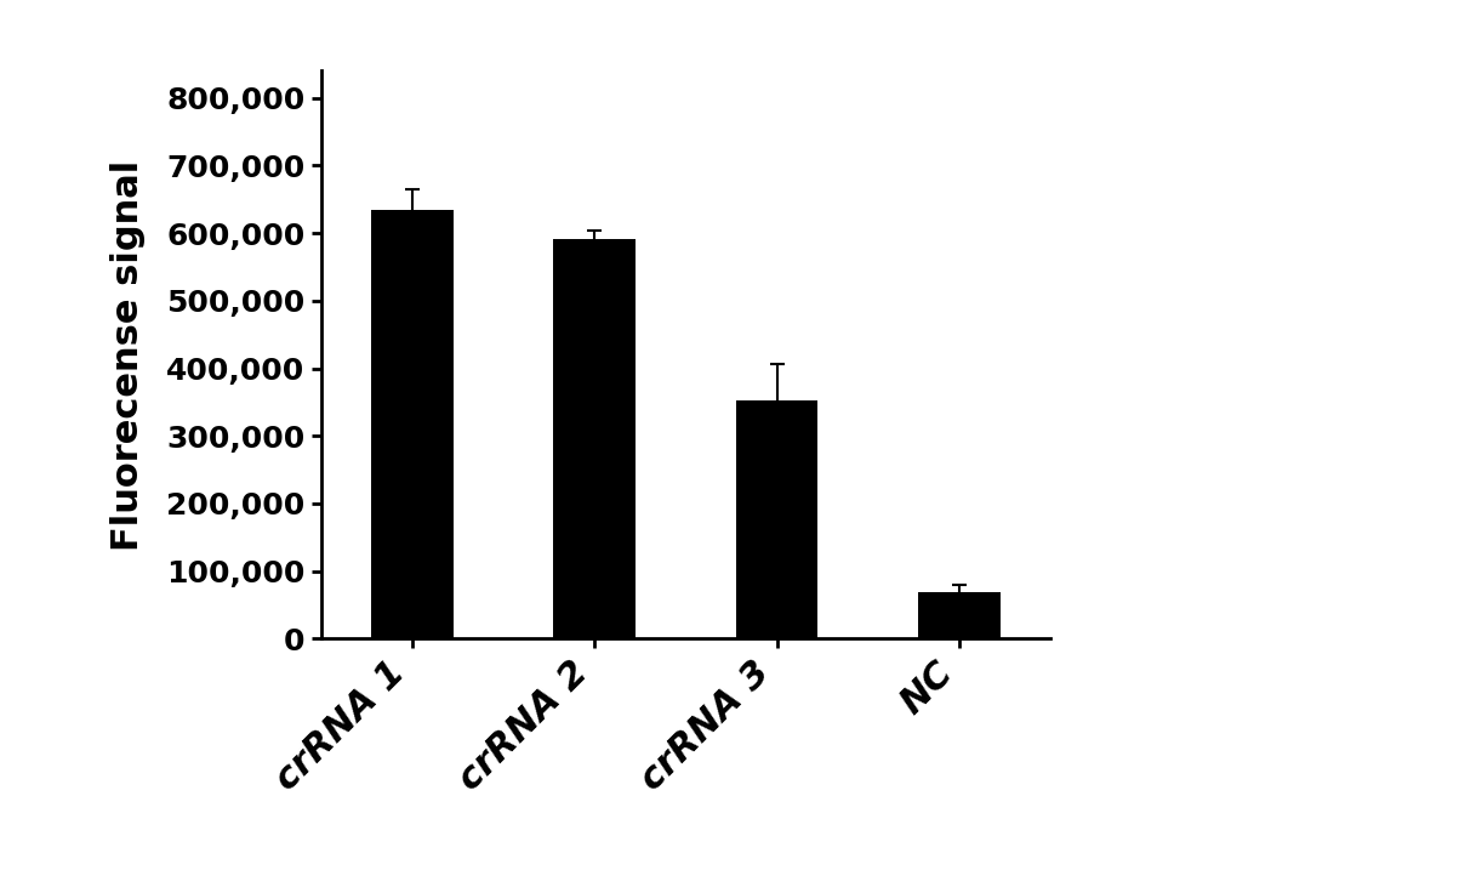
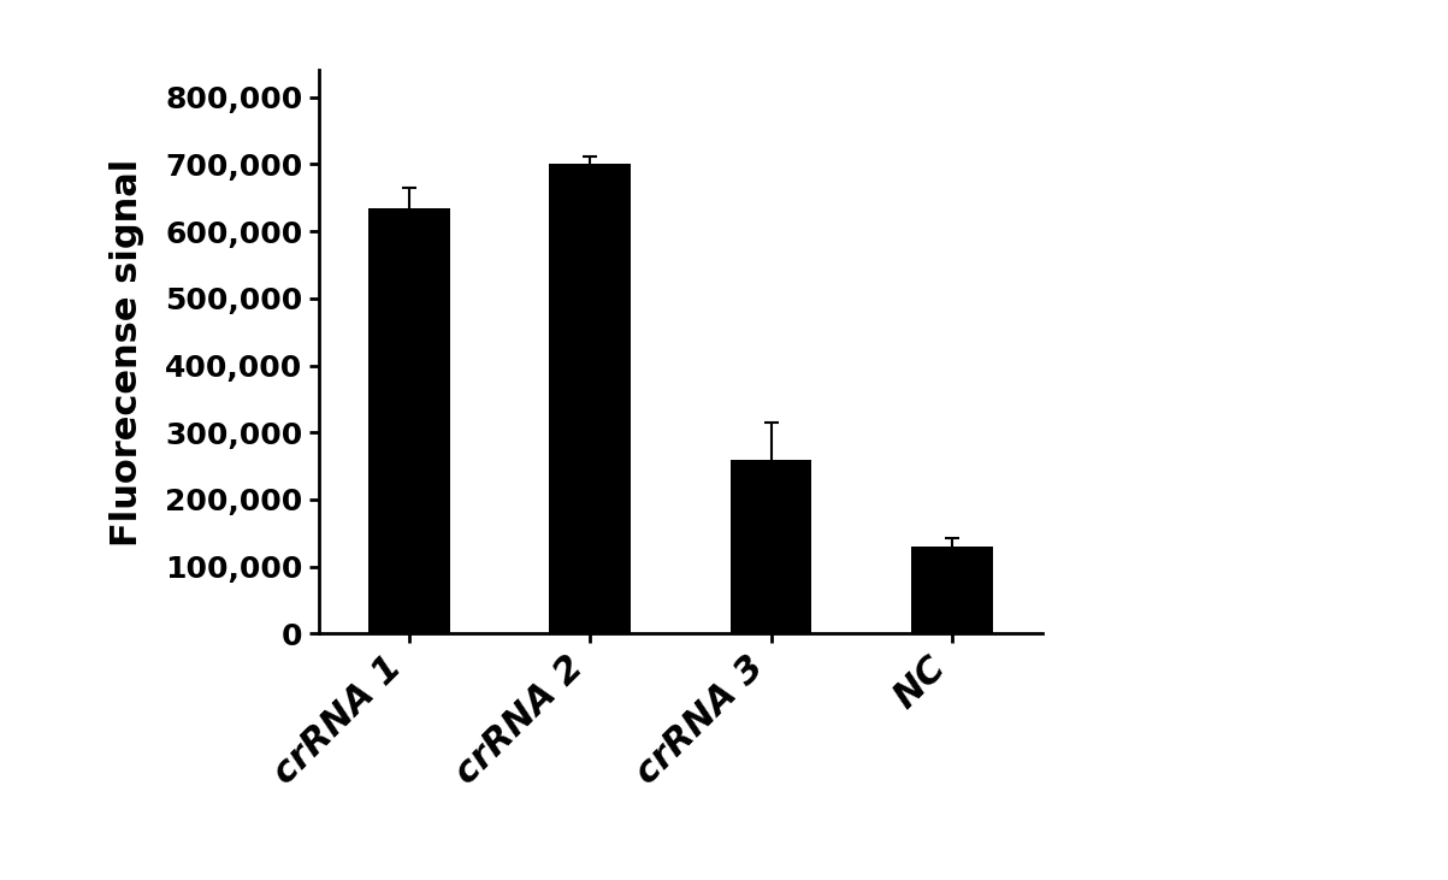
crRNA 2: 592,000 -> 700,000
crRNA 3: 352,000 -> 260,000
NC: 68,000 -> 130,000
